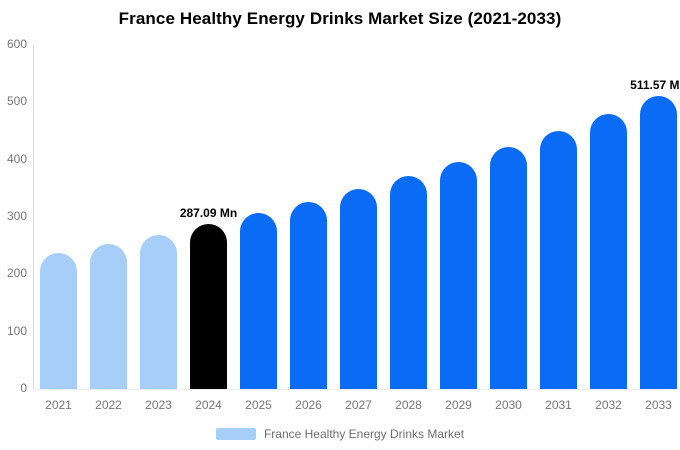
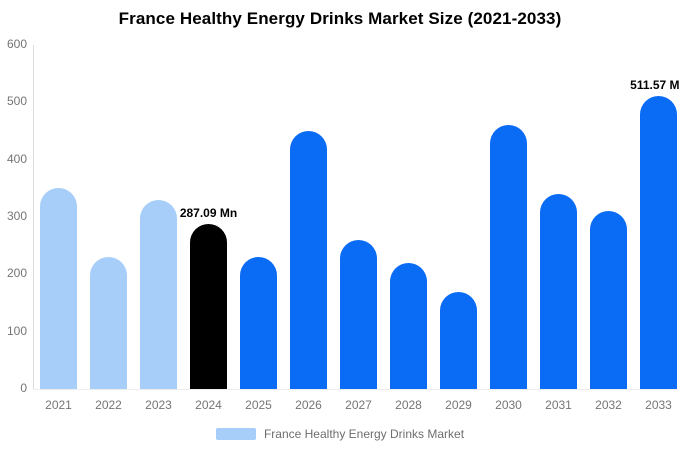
2021: 240 -> 350
2022: 250 -> 230
2023: 270 -> 330
2025: 310 -> 230
2026: 330 -> 450
2027: 350 -> 260
2028: 370 -> 220
2029: 400 -> 170
2030: 420 -> 460
2031: 450 -> 340
2032: 480 -> 310
